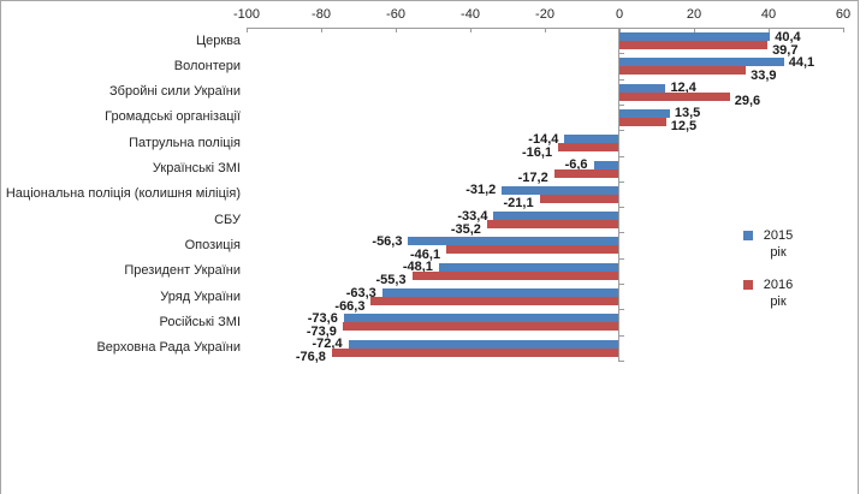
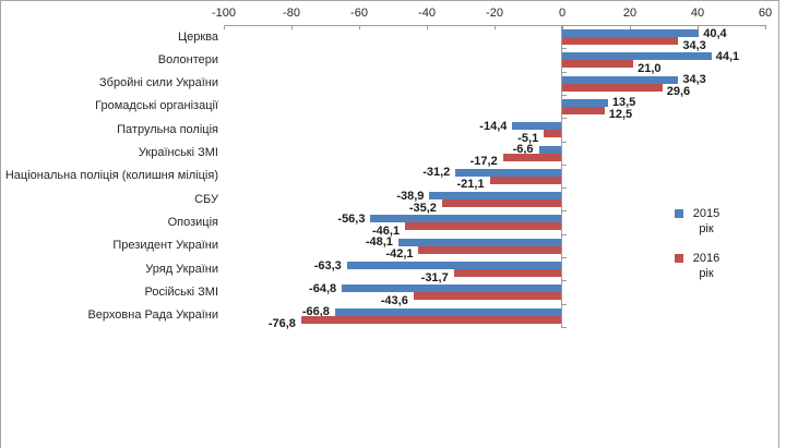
2016 рік/Церква: 39,7 -> 34,3
2016 рік/Волонтери: 33,9 -> 21,0
2015 рік/Збройні сили України: 12,4 -> 34,3
2016 рік/Патрульна поліція: -16,1 -> -5,1
2015 рік/СБУ: -33,4 -> -38,9
2016 рік/Президент України: -55,3 -> -42,1
2016 рік/Уряд України: -66,3 -> -31,7
2015 рік/Російські ЗМІ: -73,6 -> -64,8
2016 рік/Російські ЗМІ: -73,9 -> -43,6
2015 рік/Верховна Рада України: -72,4 -> -66,8
